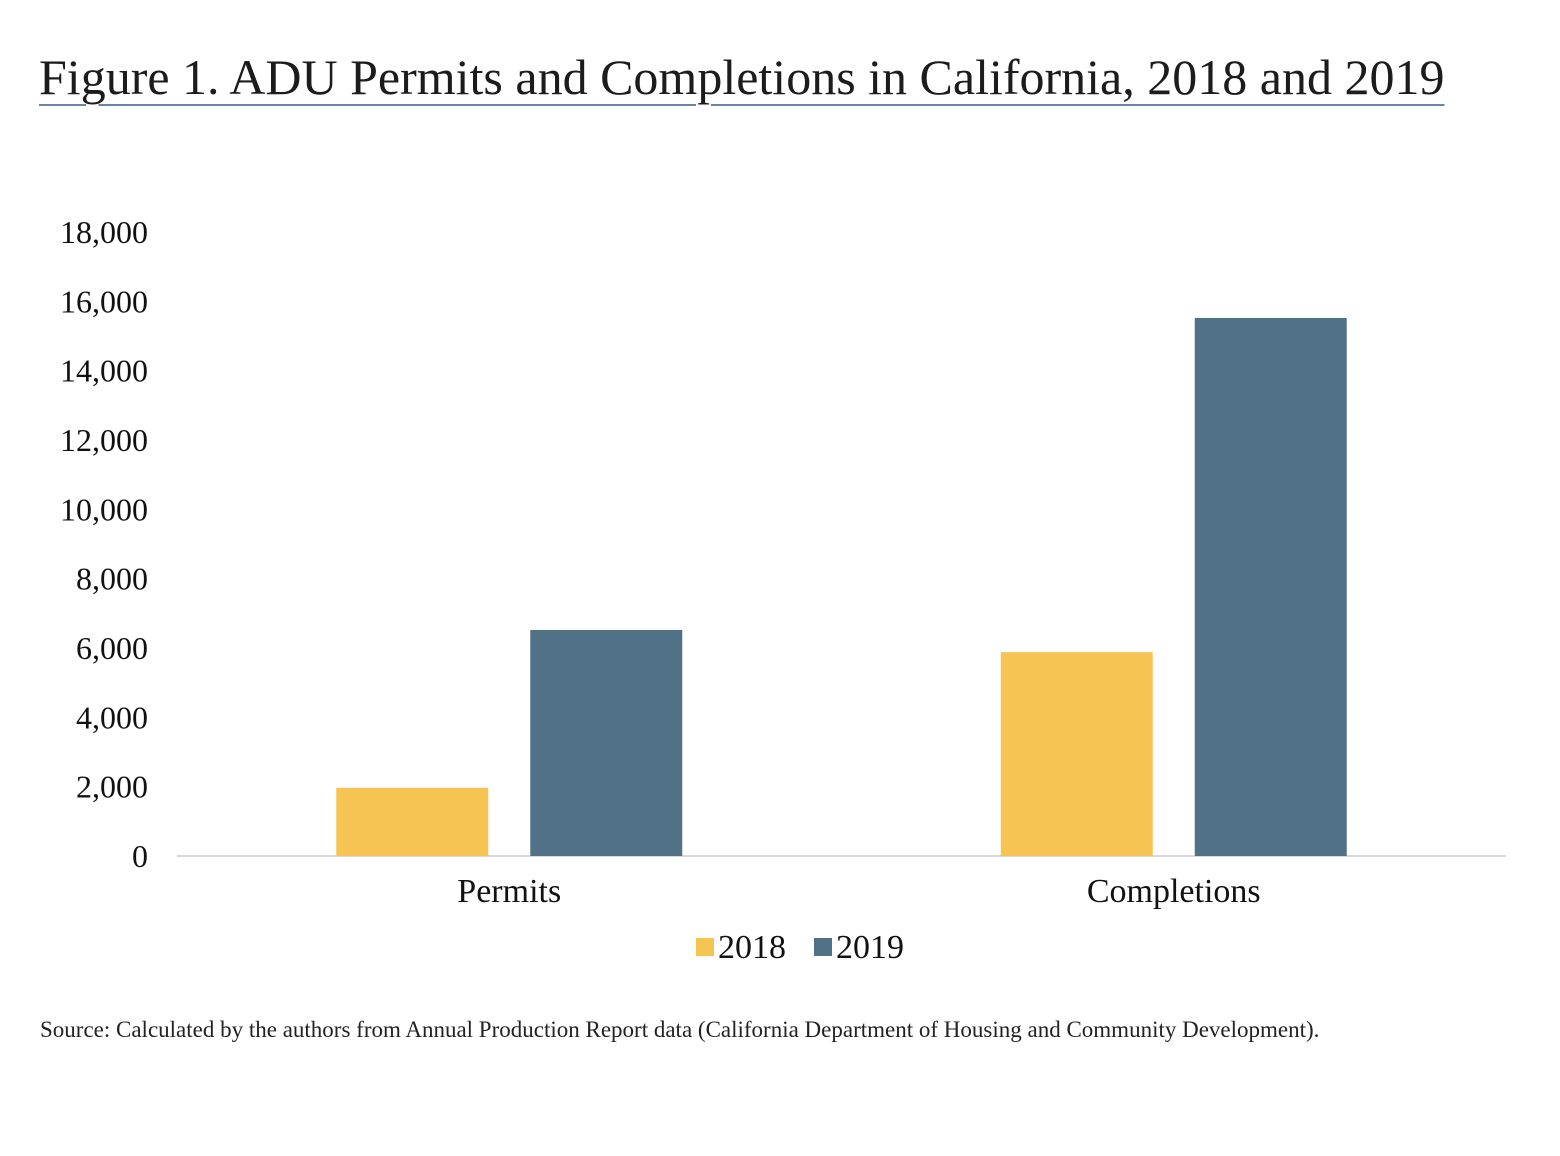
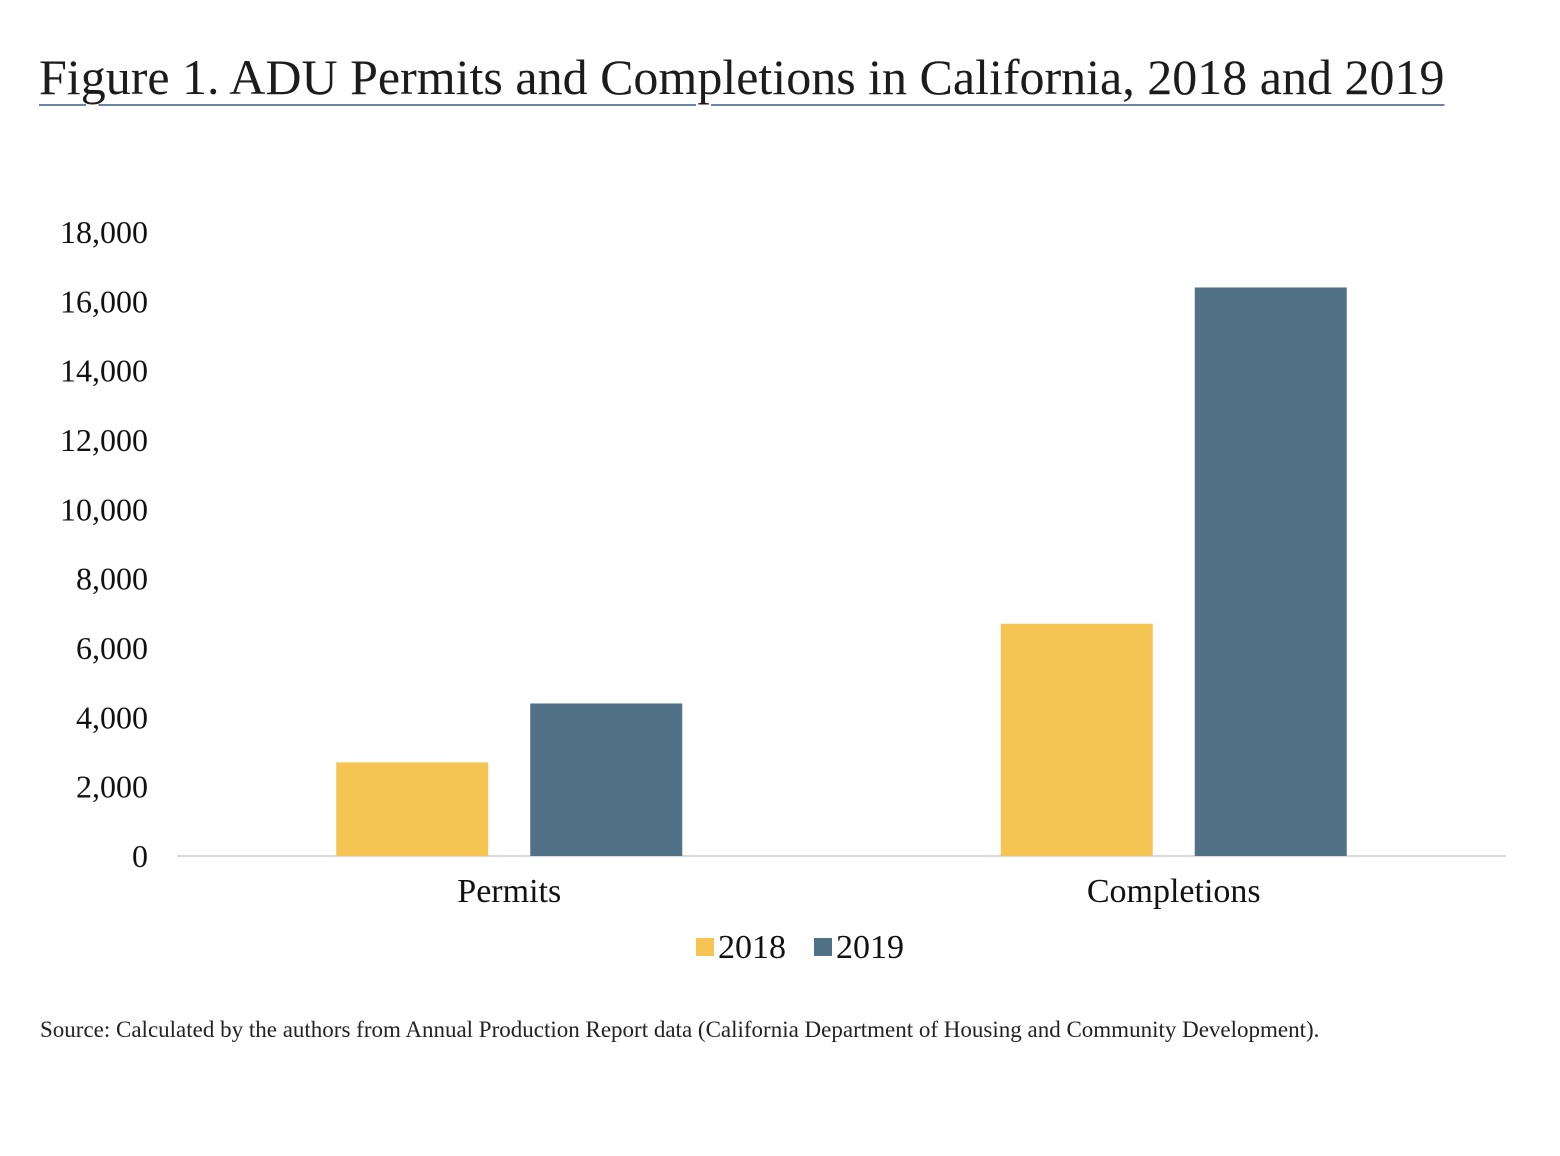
2018/Permits: 2000 -> 2700
2019/Permits: 6500 -> 4400
2018/Completions: 5900 -> 6700
2019/Completions: 15500 -> 16400
